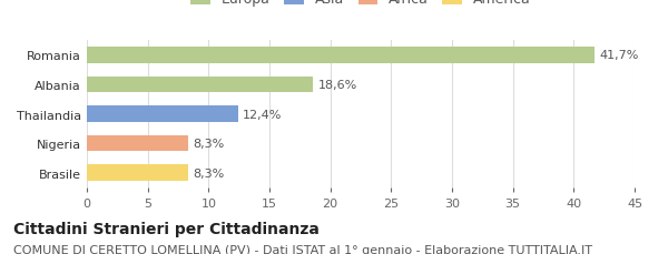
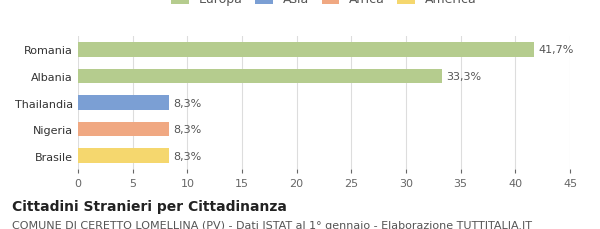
Albania: 18,6% -> 33,3%
Thailandia: 12,4% -> 8,3%
